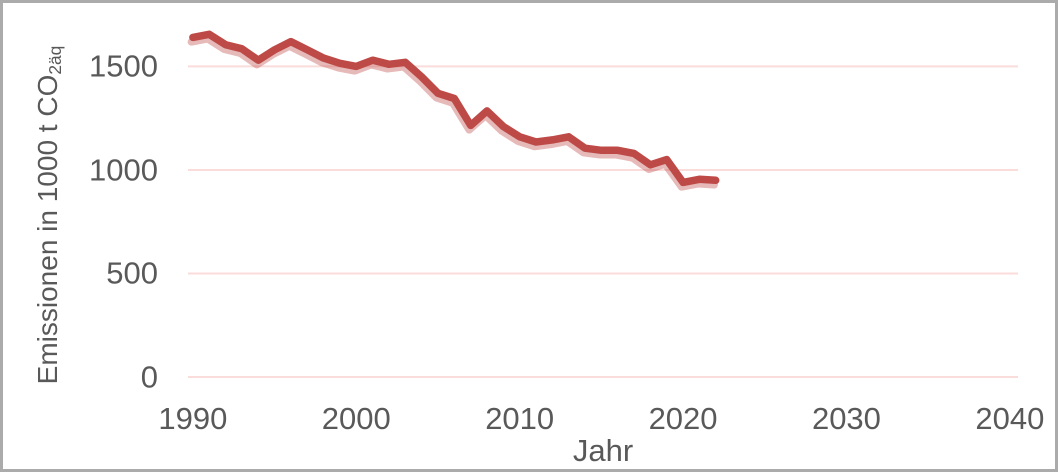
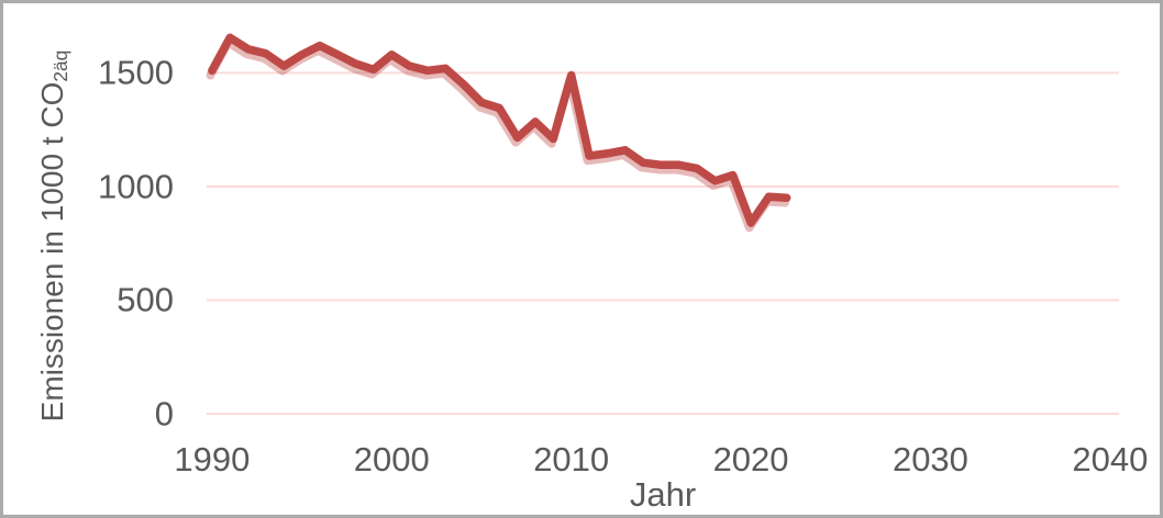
1990: 1640 -> 1510
2000: 1500 -> 1580
2010: 1160 -> 1490
2020: 940 -> 840
